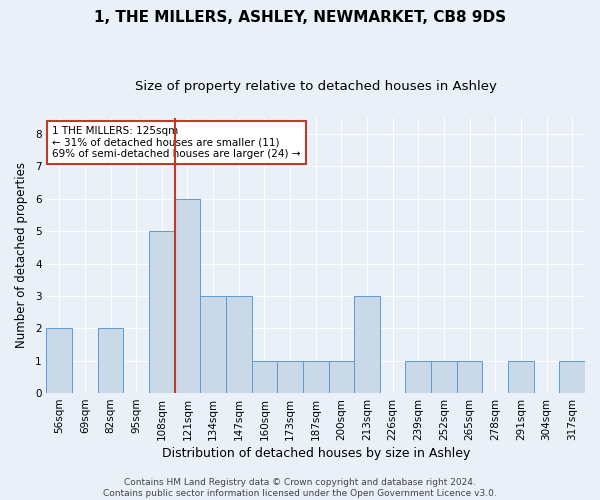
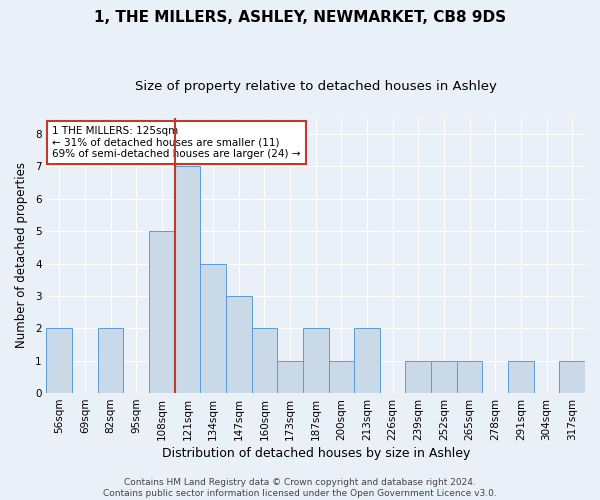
121sqm: 6 -> 7
134sqm: 3 -> 4
160sqm: 1 -> 2
187sqm: 1 -> 2
213sqm: 3 -> 2
